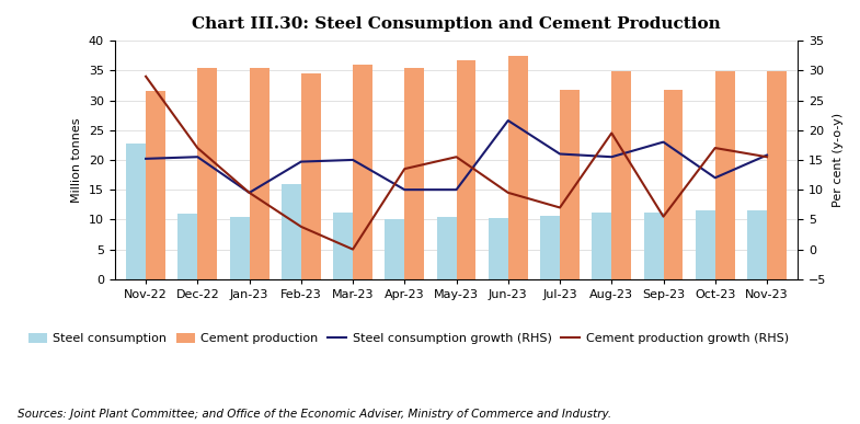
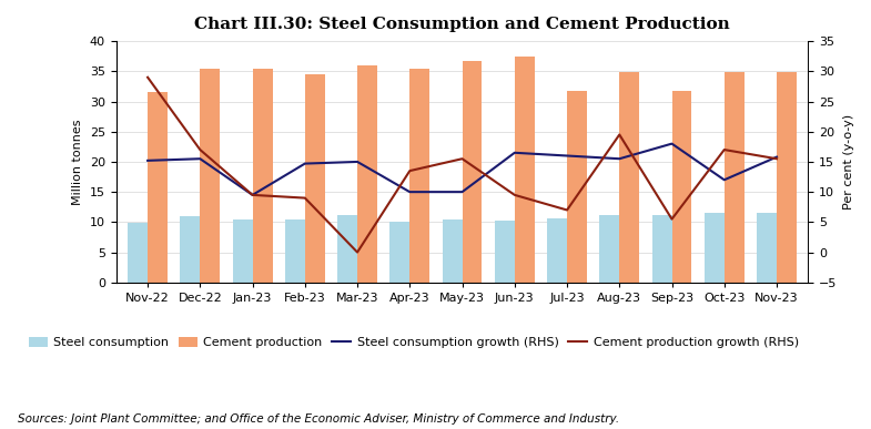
Steel consumption/Nov-22: 22.8 -> 9.9
Steel consumption/Feb-23: 16.0 -> 10.5
Cement production growth (RHS)/Feb-23: 3.8 -> 9.0
Steel consumption growth (RHS)/Jun-23: 21.6 -> 16.5
